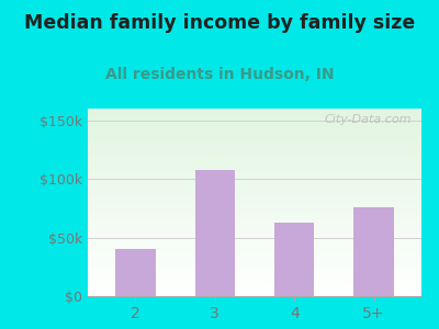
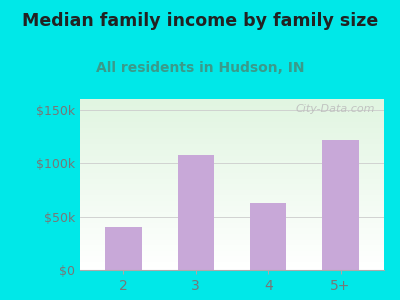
5+: $76k -> $122k
